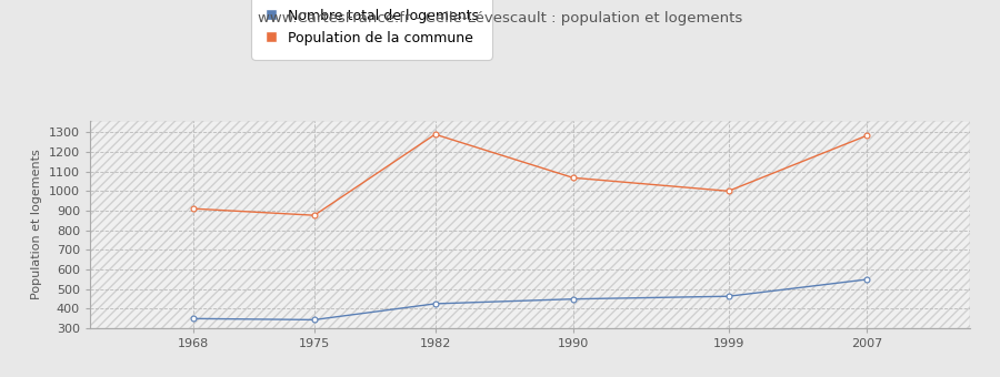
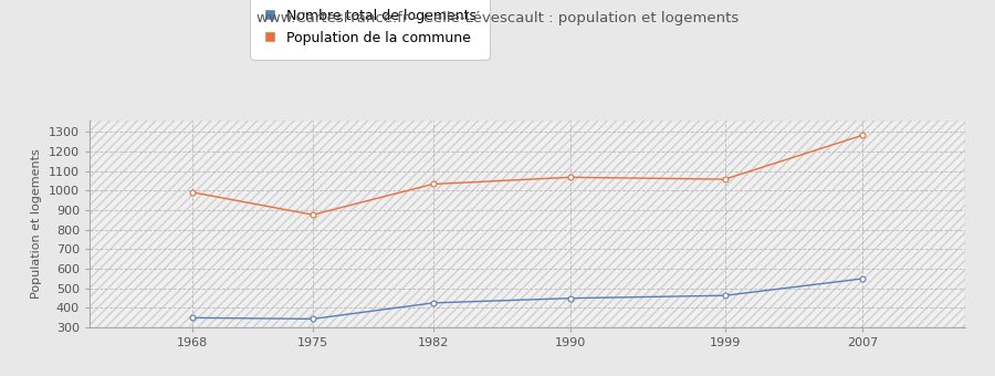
Population de la commune/1968: 910 -> 990
Population de la commune/1982: 1290 -> 1030
Population de la commune/1999: 1000 -> 1060
